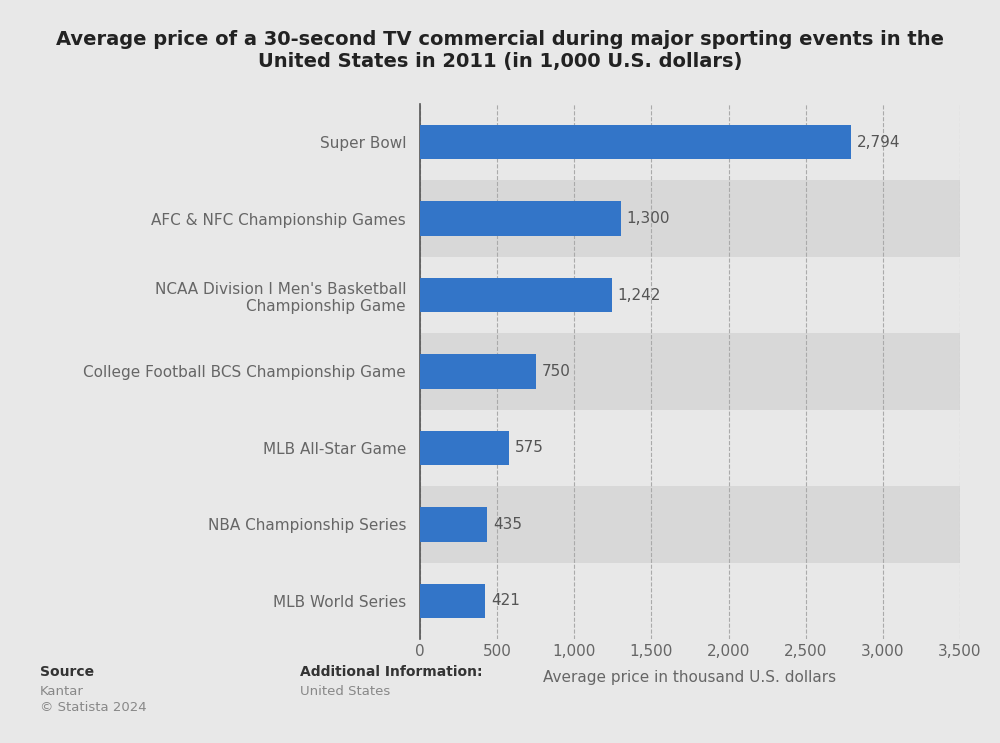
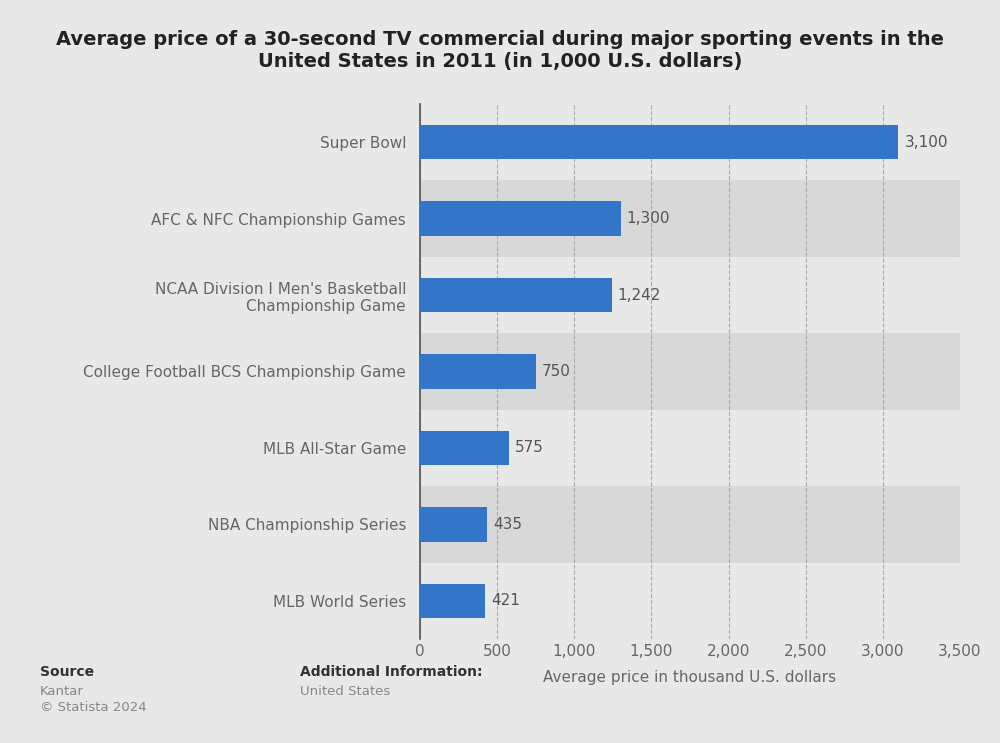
Super Bowl: 2,794 -> 3,100
